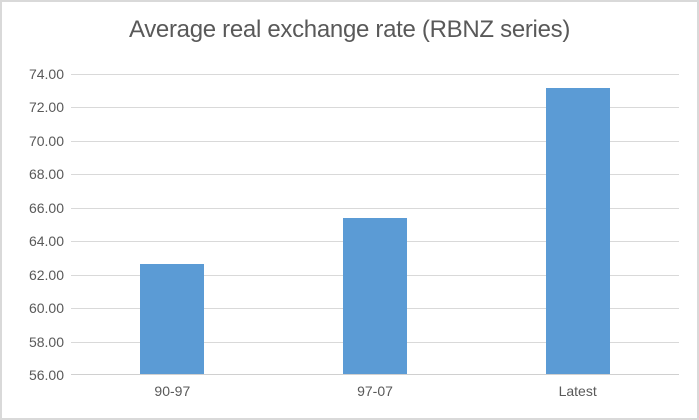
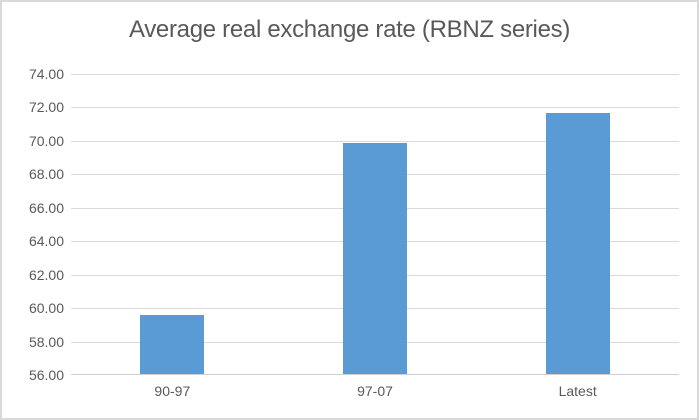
90-97: 62.6 -> 59.5
97-07: 65.3 -> 69.8
Latest: 73.1 -> 71.6
